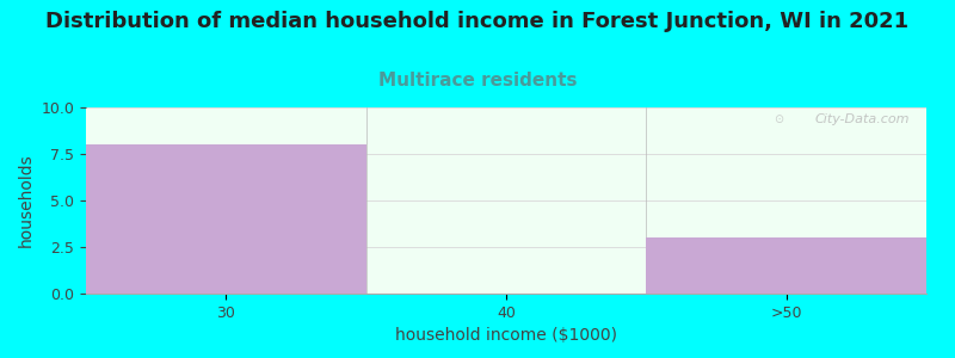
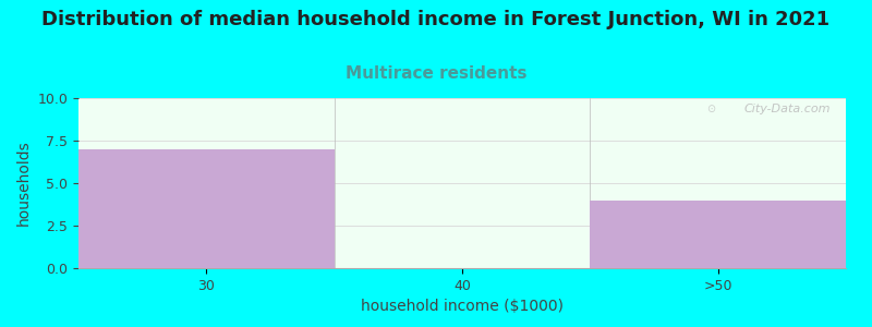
30: 8 -> 7
>50: 3 -> 4
